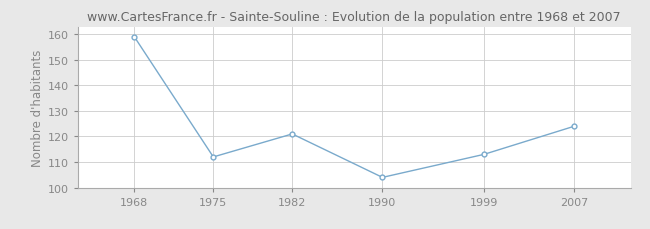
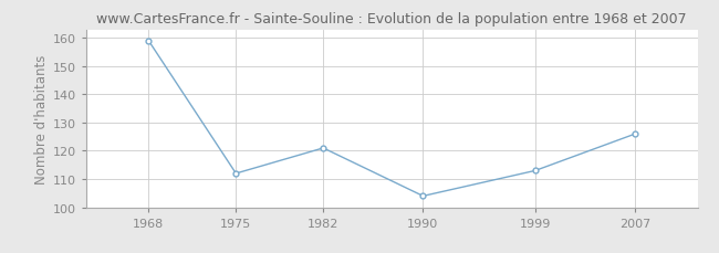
2007: 124 -> 126
